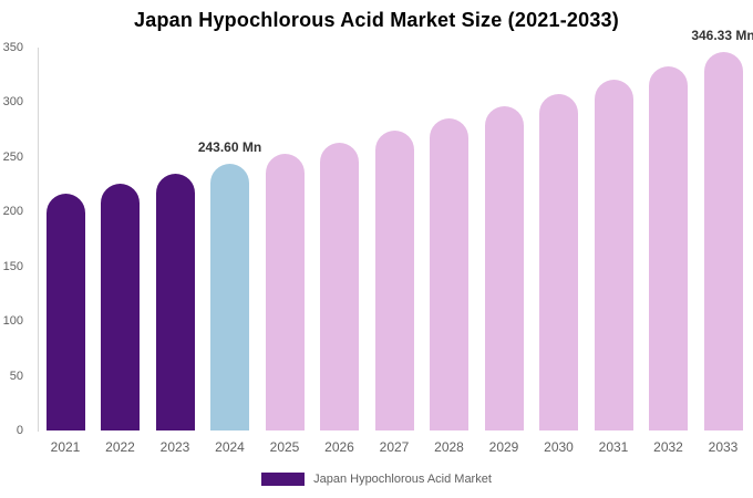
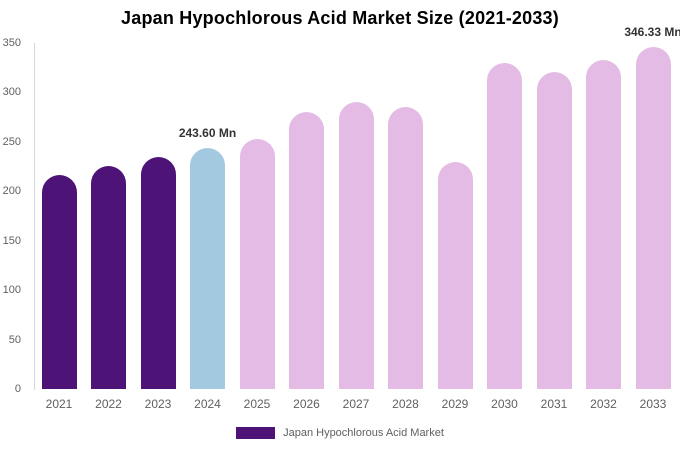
2026: 260 -> 280
2027: 270 -> 290
2029: 300 -> 230
2030: 310 -> 330
